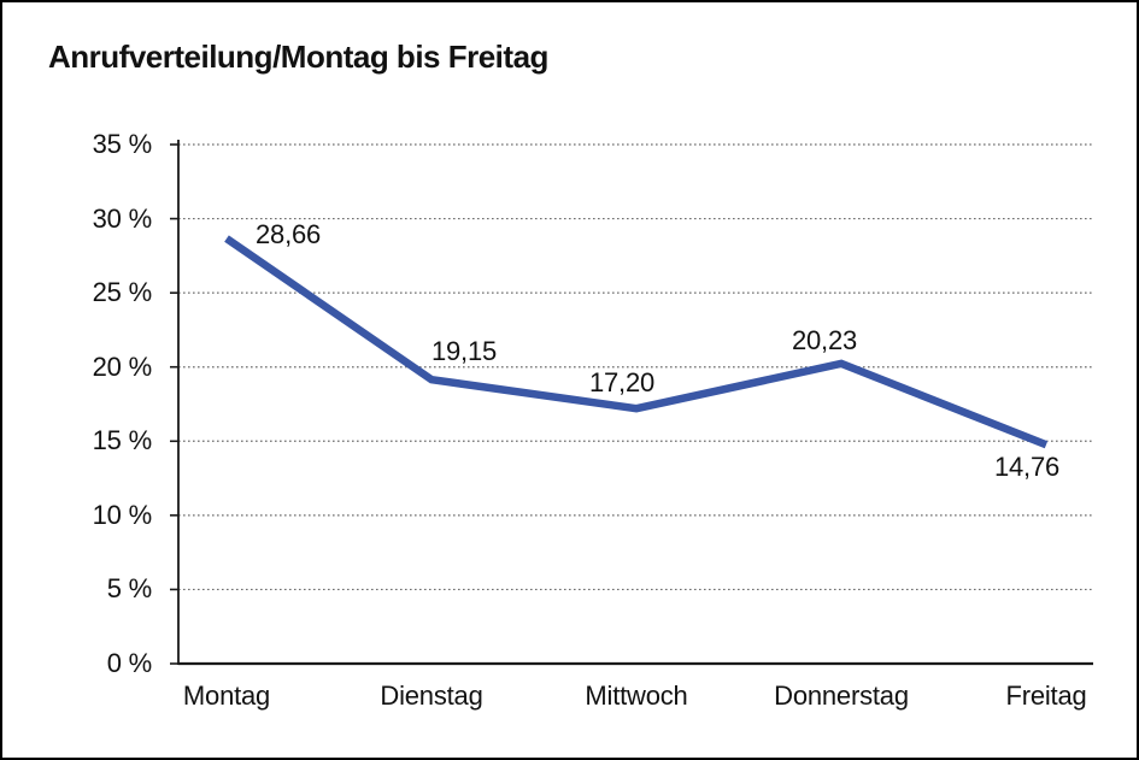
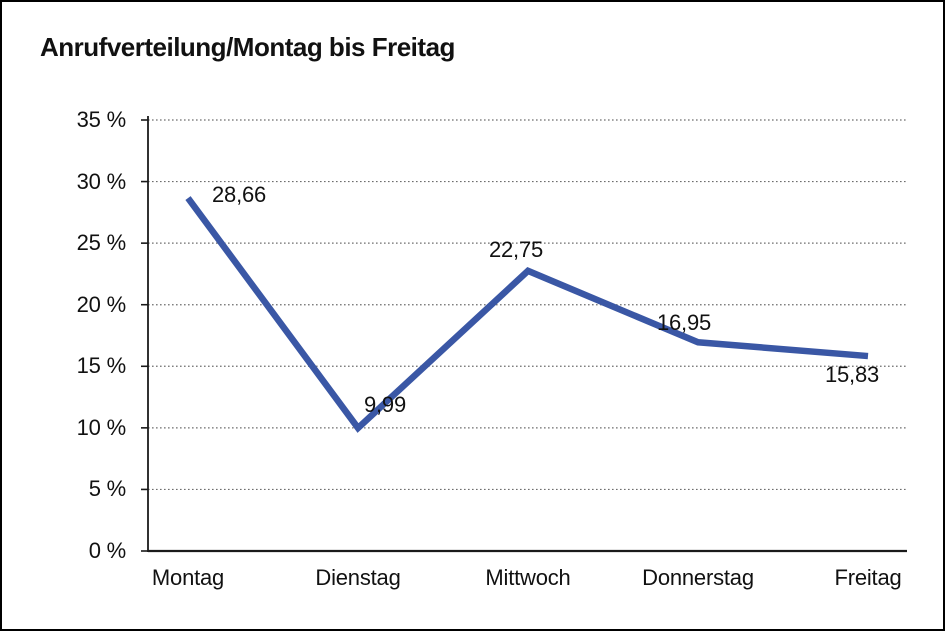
Dienstag: 19,15 -> 9,99
Mittwoch: 17,20 -> 22,75
Donnerstag: 20,23 -> 16,95
Freitag: 14,76 -> 15,83
